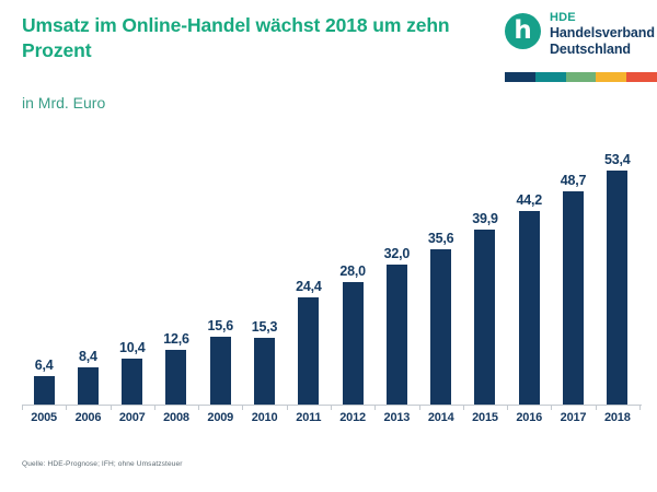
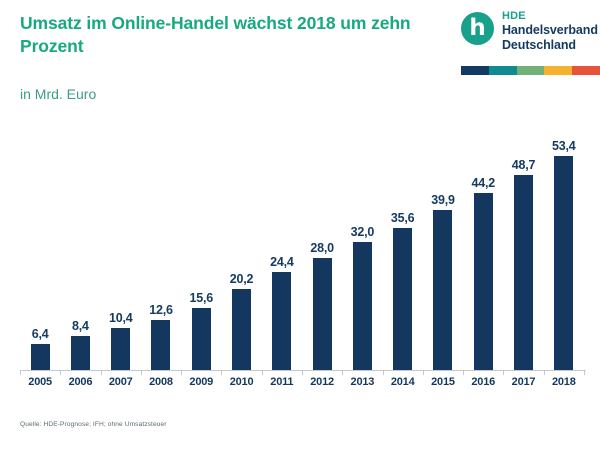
2010: 15,3 -> 20,2
